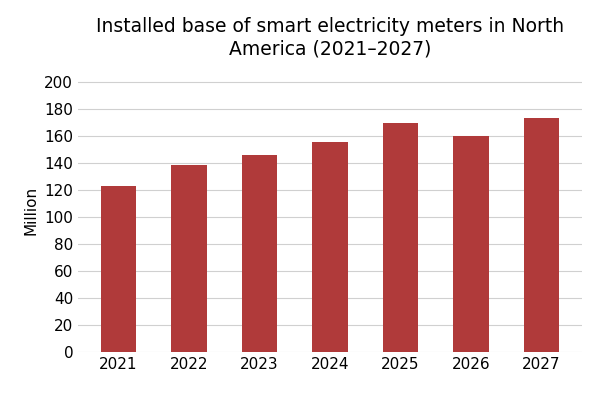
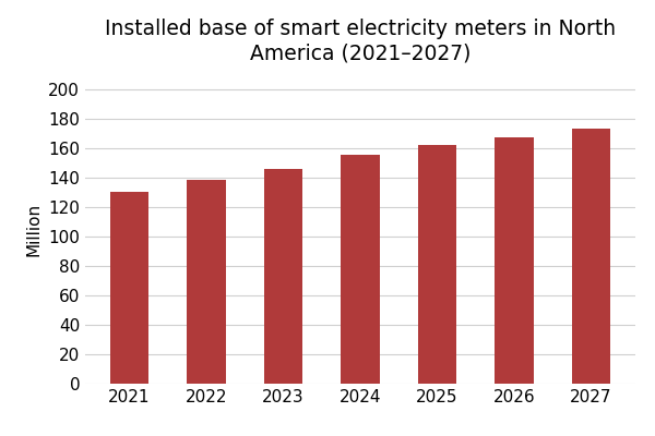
2021: 123 -> 130
2025: 169 -> 162
2026: 160 -> 167
